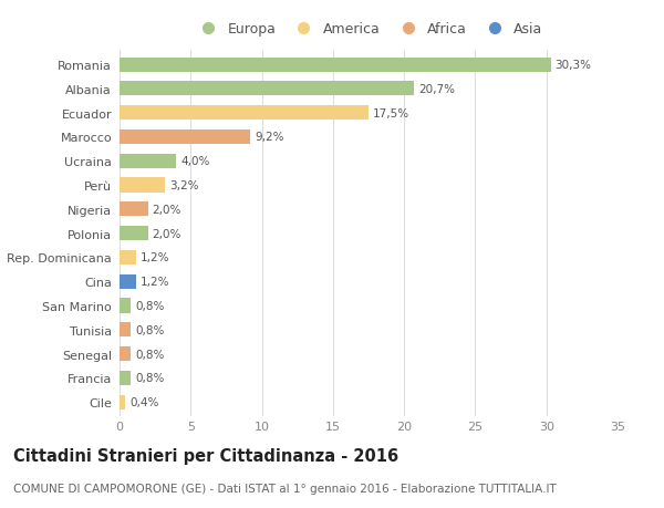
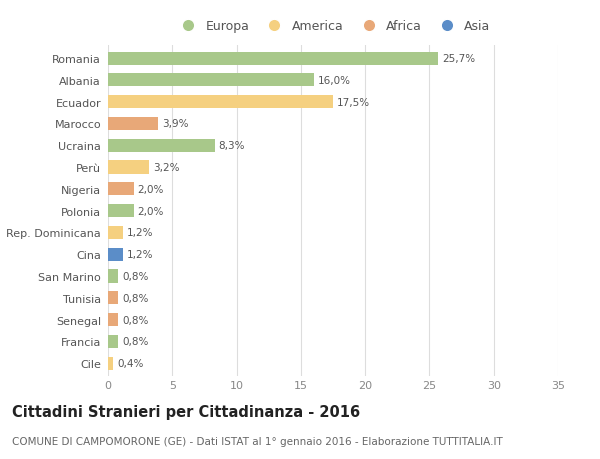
Romania: 30,3% -> 25,7%
Albania: 20,7% -> 16,0%
Marocco: 9,2% -> 3,9%
Ucraina: 4,0% -> 8,3%
